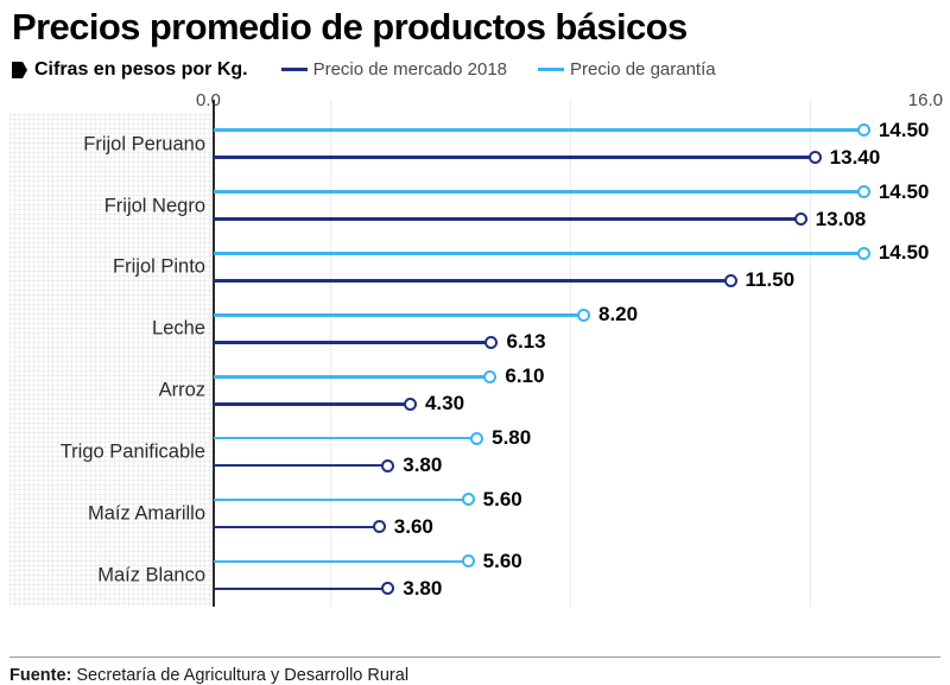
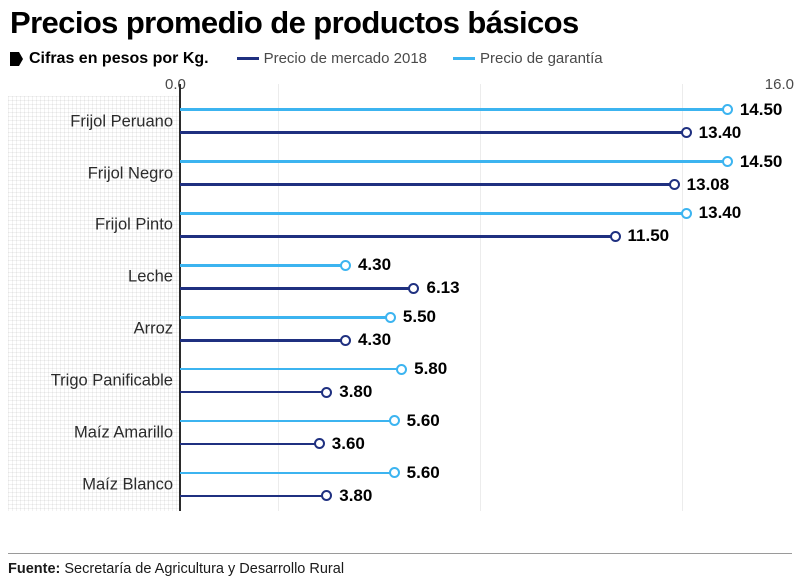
Precio de garantía/Frijol Pinto: 14.50 -> 13.40
Precio de garantía/Leche: 8.20 -> 4.30
Precio de garantía/Arroz: 6.10 -> 5.50
